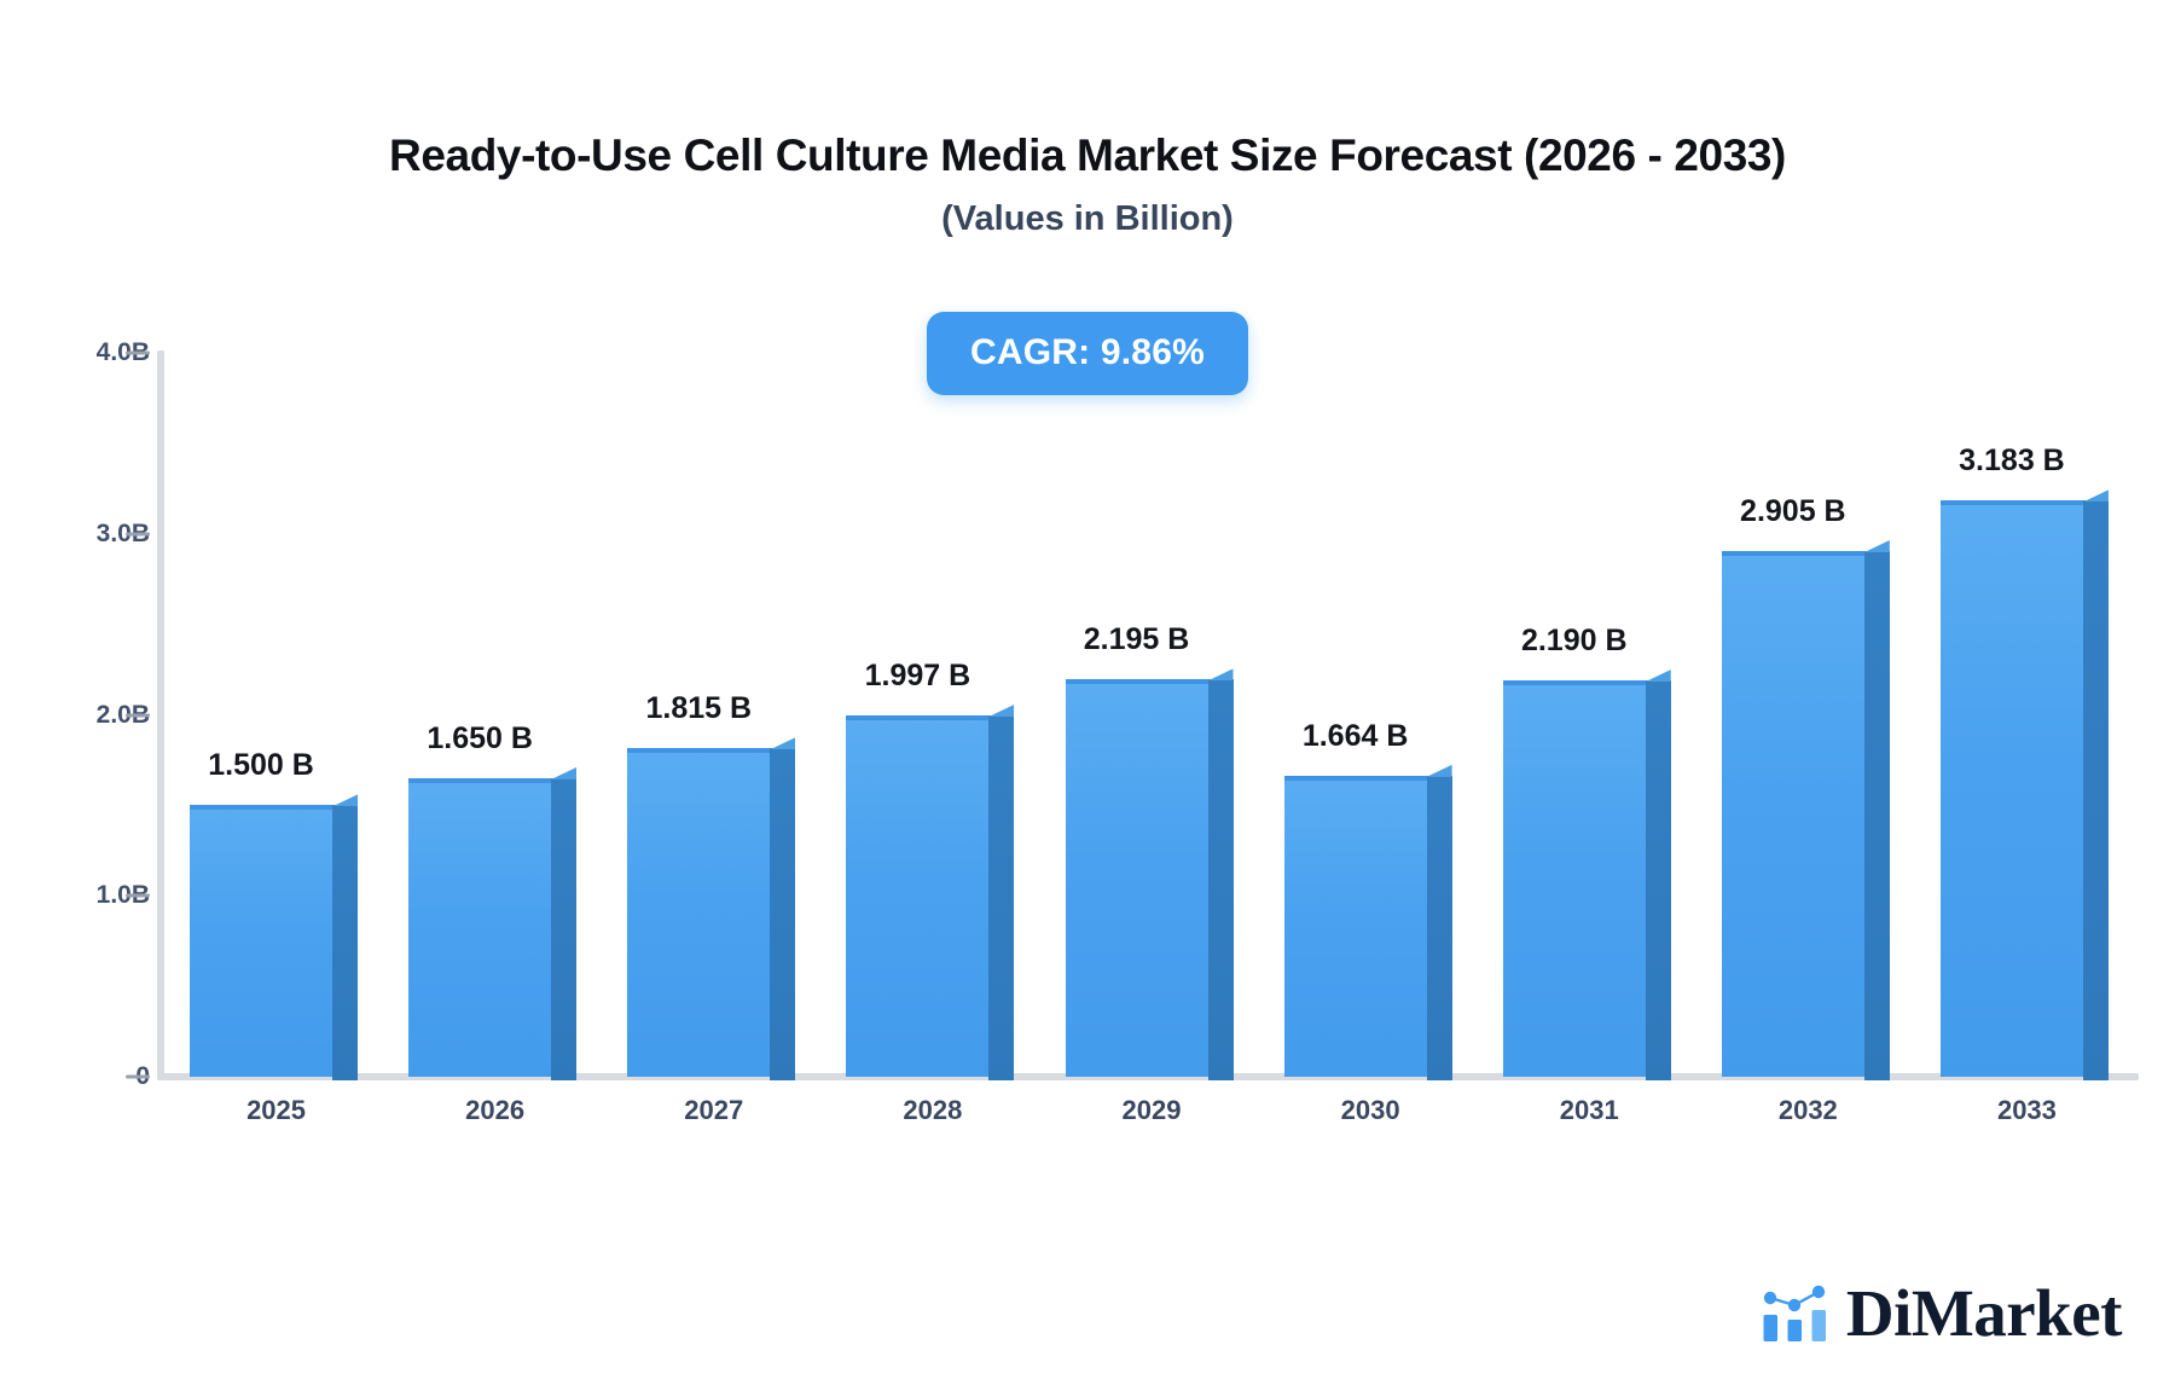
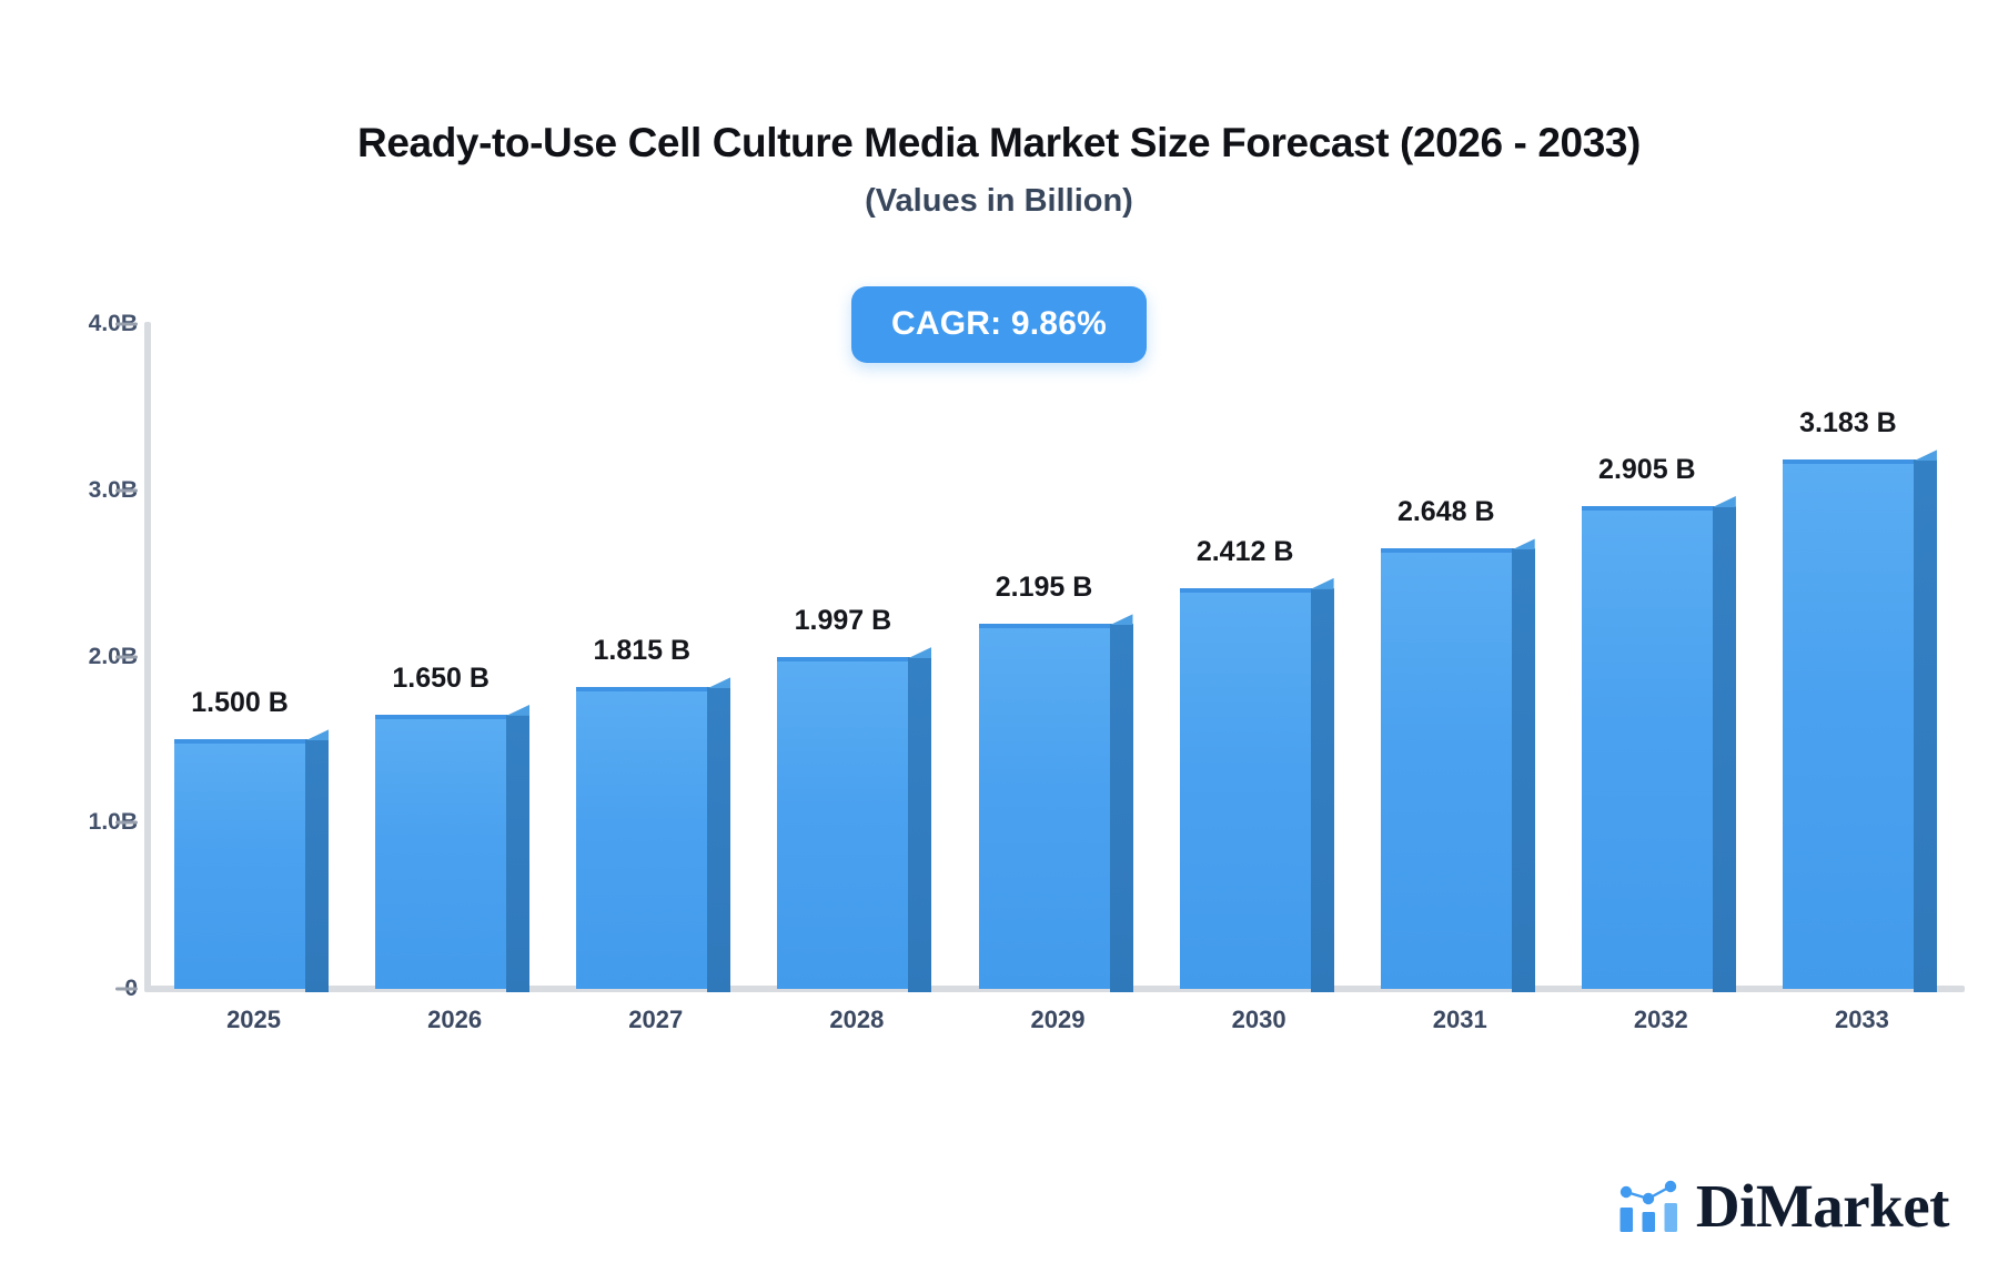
2030: 1.664 -> 2.412
2031: 2.190 -> 2.648
